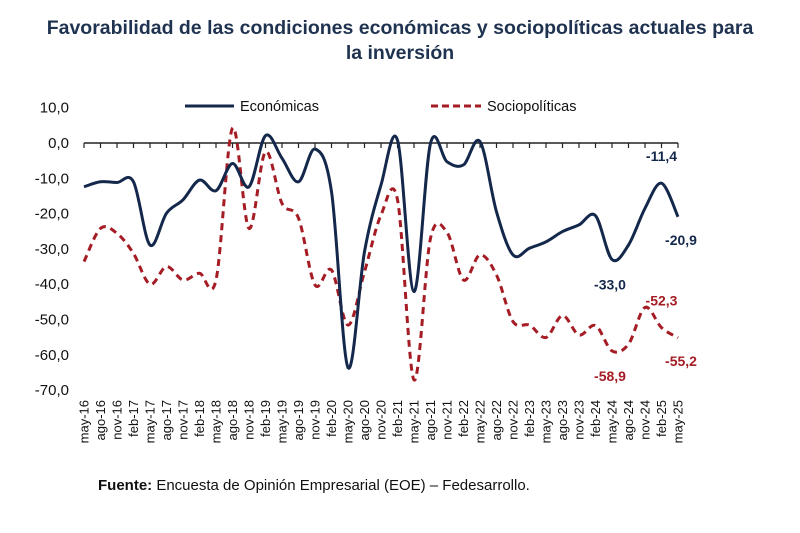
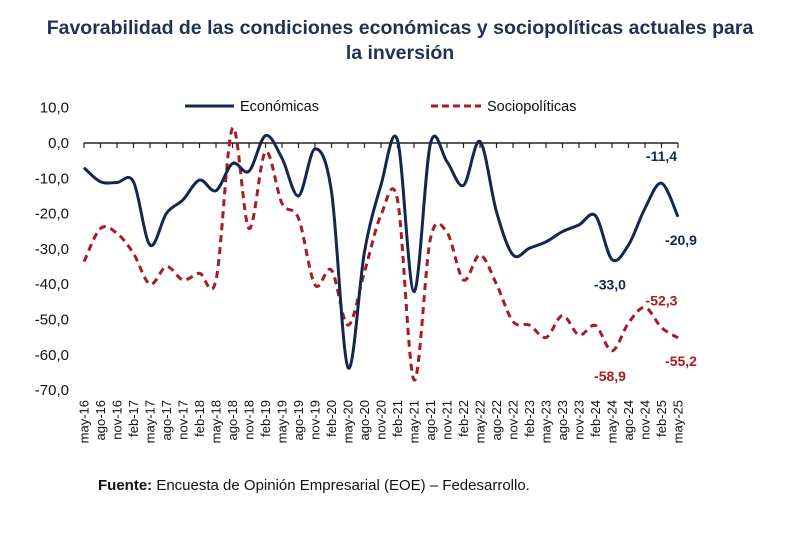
Económicas/may-16: -12 -> -7
Económicas/nov-18: -12 -> -8
Económicas/ago-19: -11 -> -15
Económicas/feb-22: -6 -> -12
Sociopolíticas/ago-22: -37 -> -40
Sociopolíticas/ago-24: -57 -> -51
